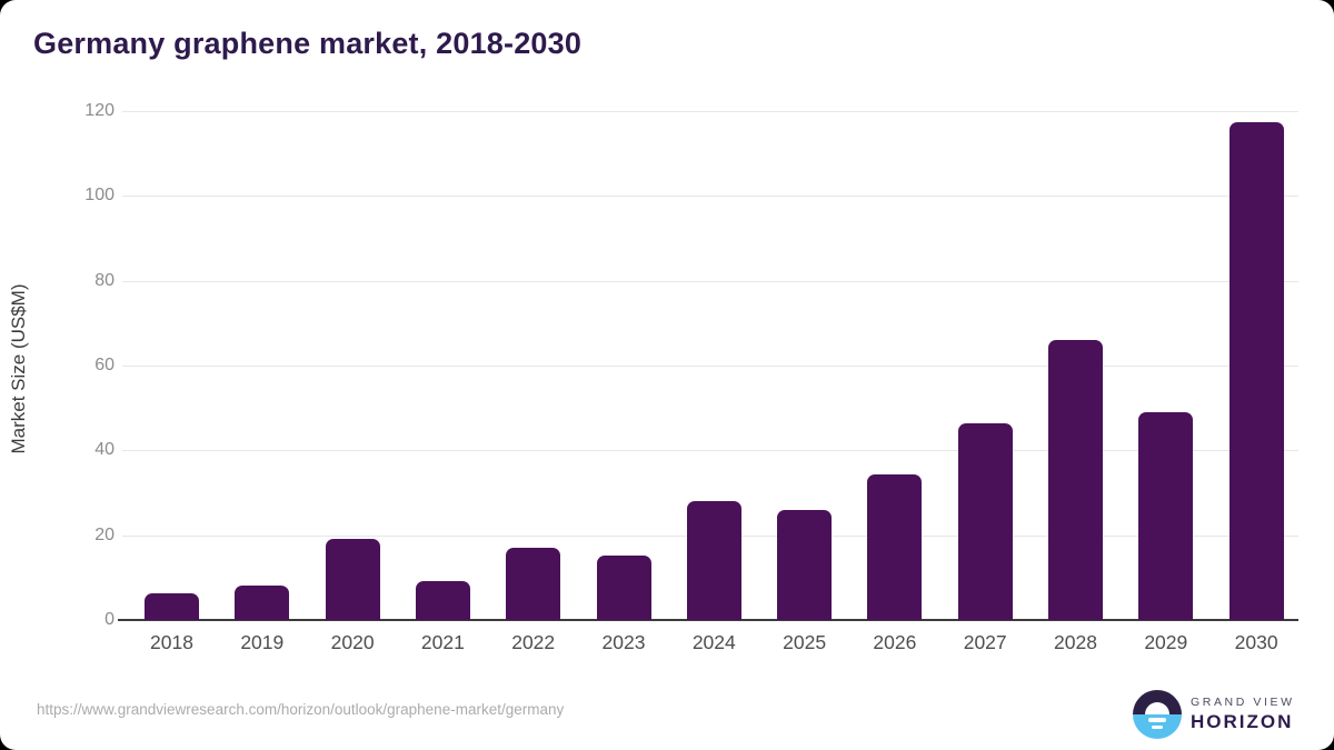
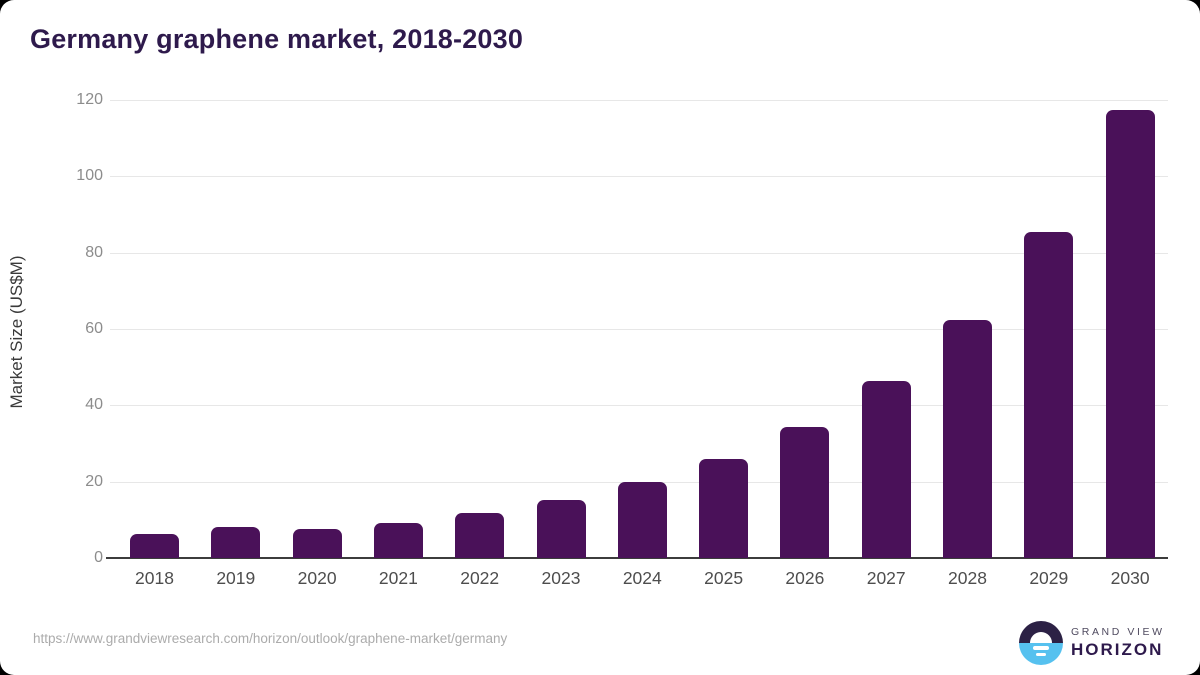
2020: 19 -> 8
2022: 17 -> 12
2024: 28 -> 20
2028: 66 -> 62
2029: 49 -> 85
